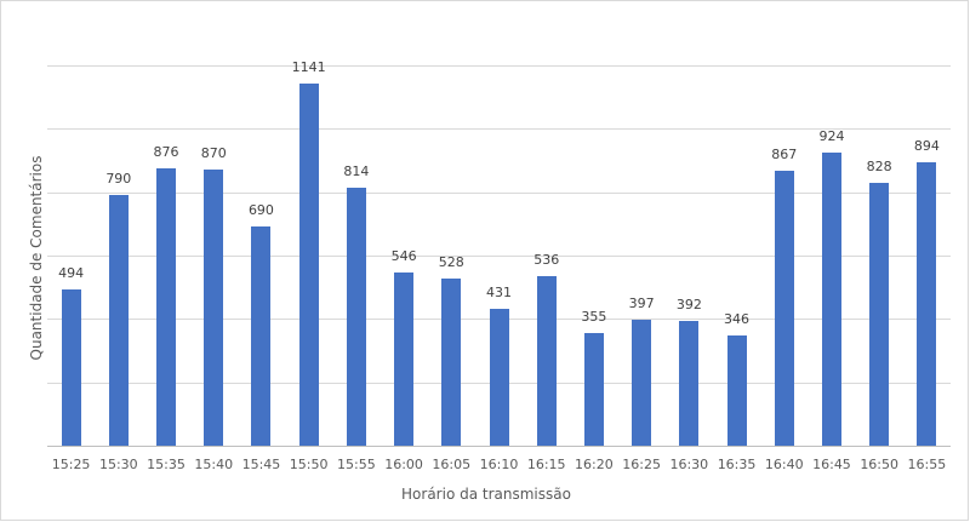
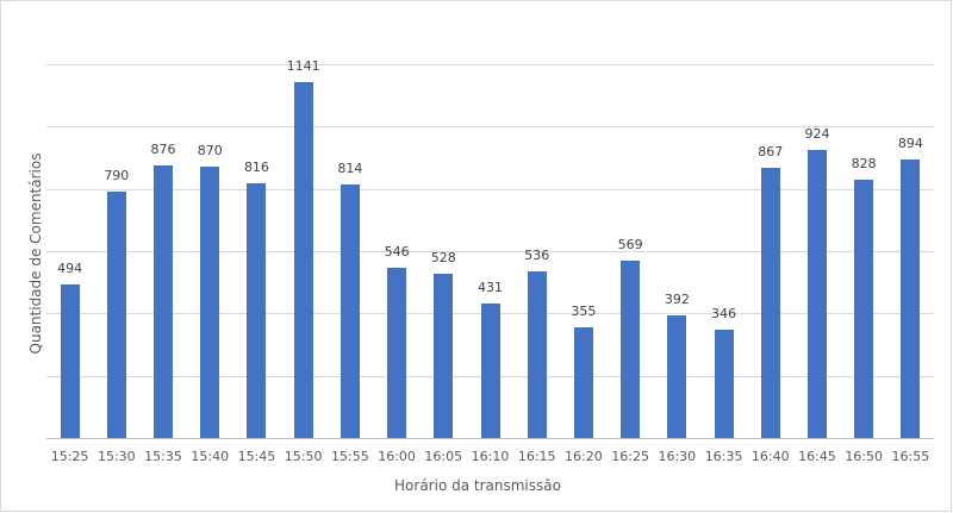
15:45: 690 -> 816
16:25: 397 -> 569
